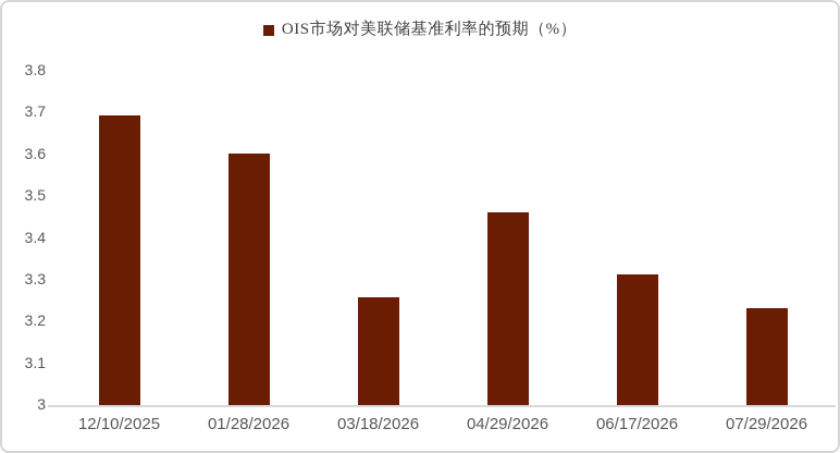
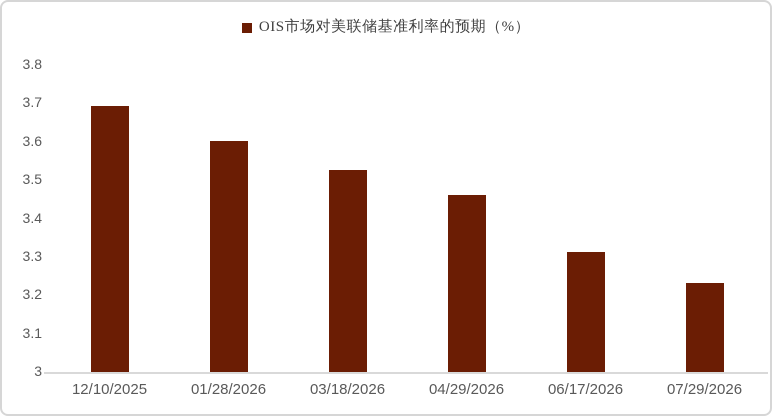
03/18/2026: 3.26 -> 3.53
